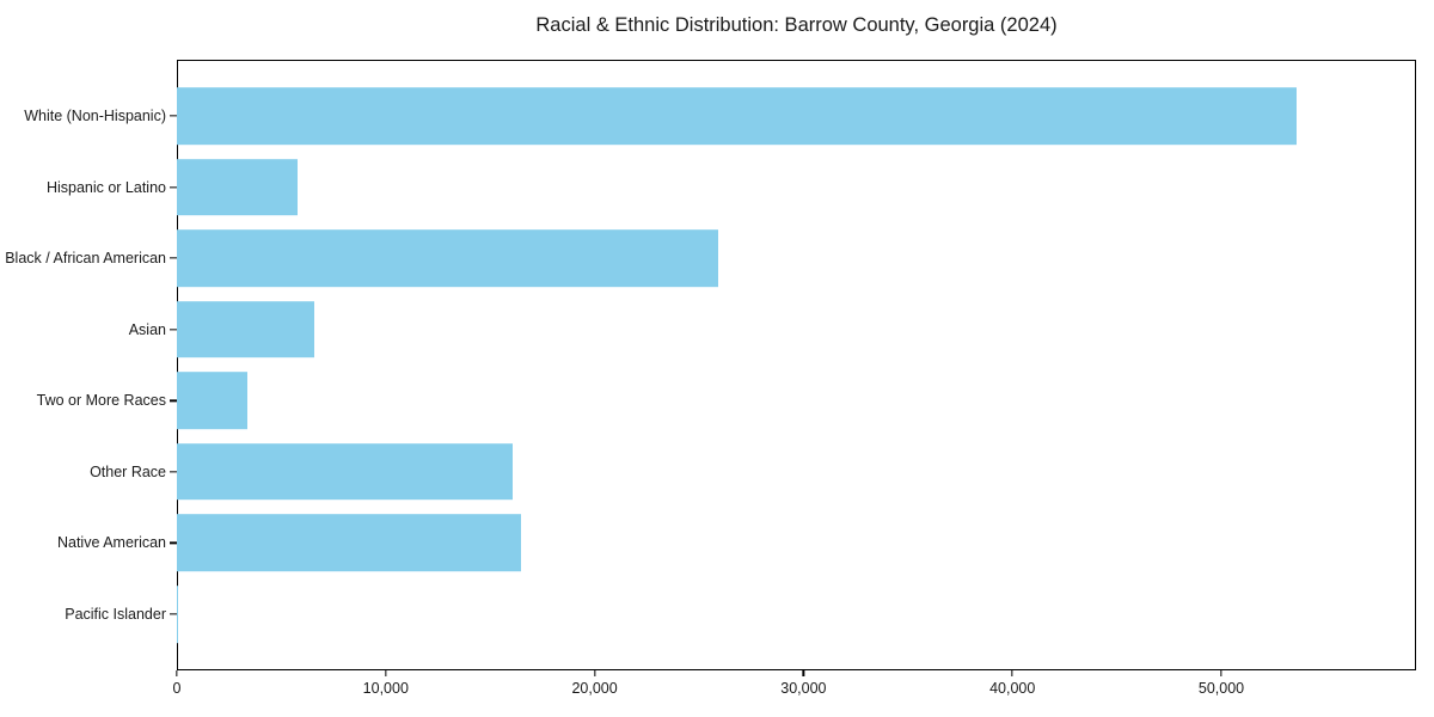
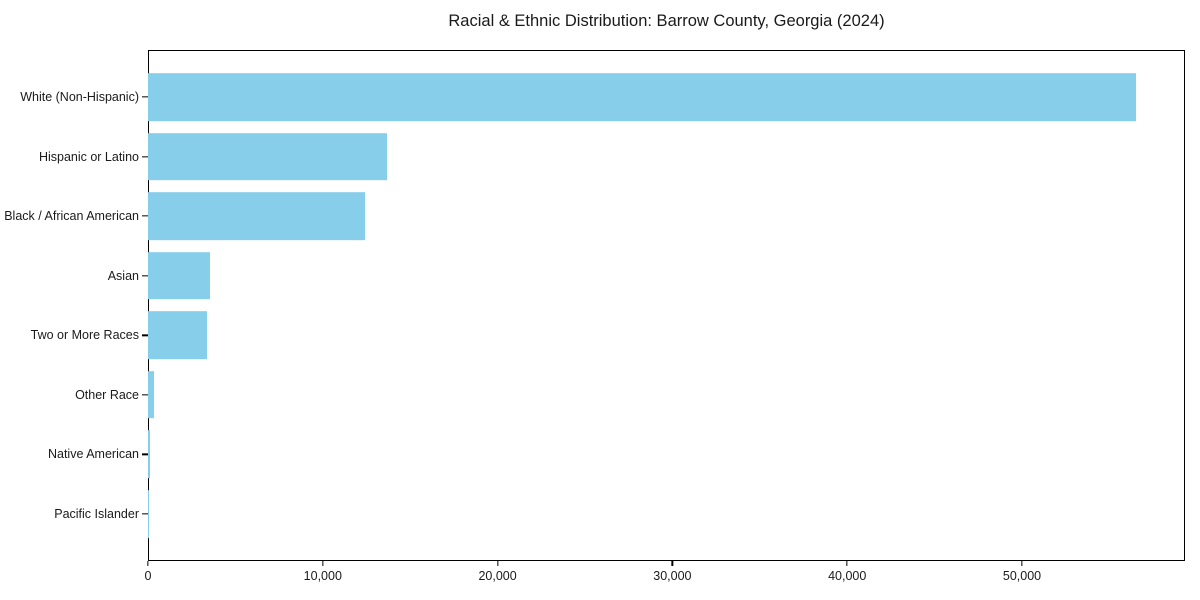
White (Non-Hispanic): 53600 -> 56500
Hispanic or Latino: 5800 -> 13700
Black / African American: 25900 -> 12400
Asian: 6600 -> 3600
Other Race: 16100 -> 300
Native American: 16500 -> 100
